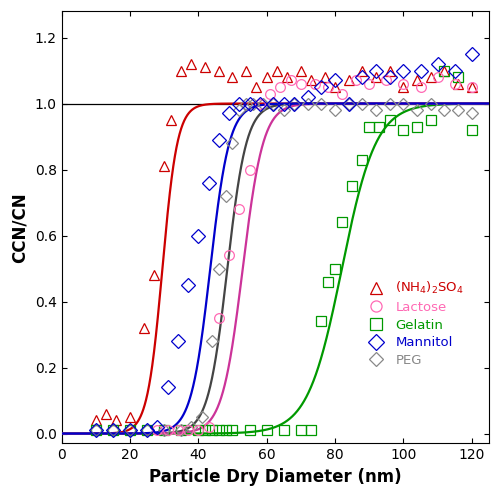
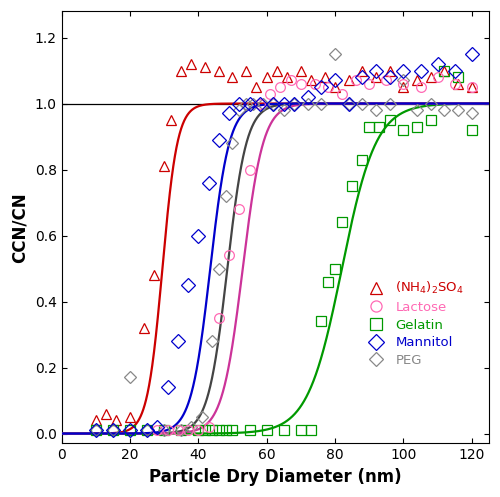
PEG/20: 0.01 -> 0.17
PEG/80: 0.98 -> 1.15
PEG/100: 1.00 -> 1.07
